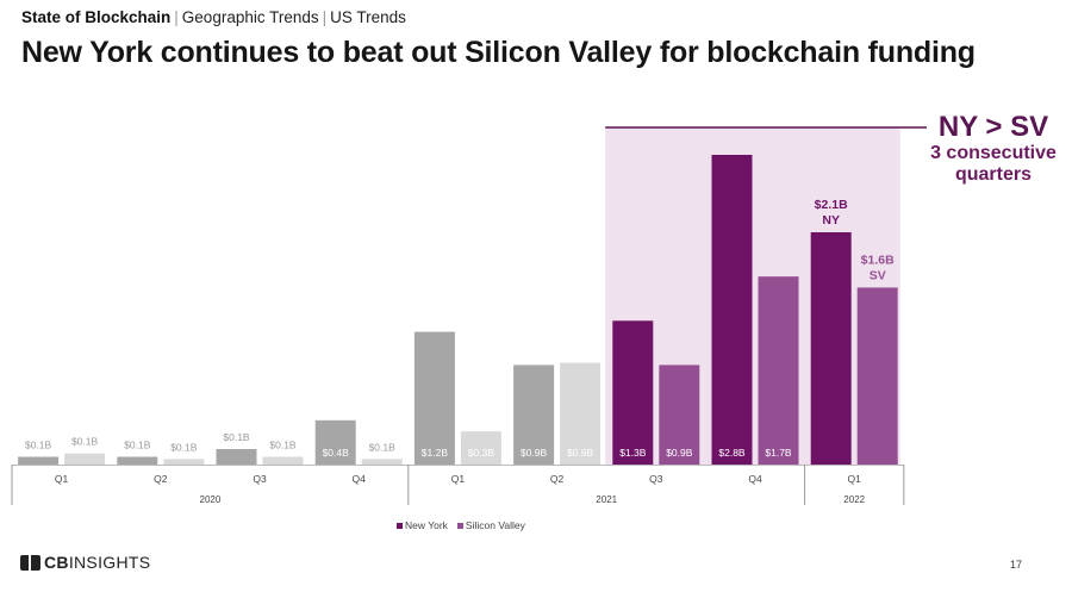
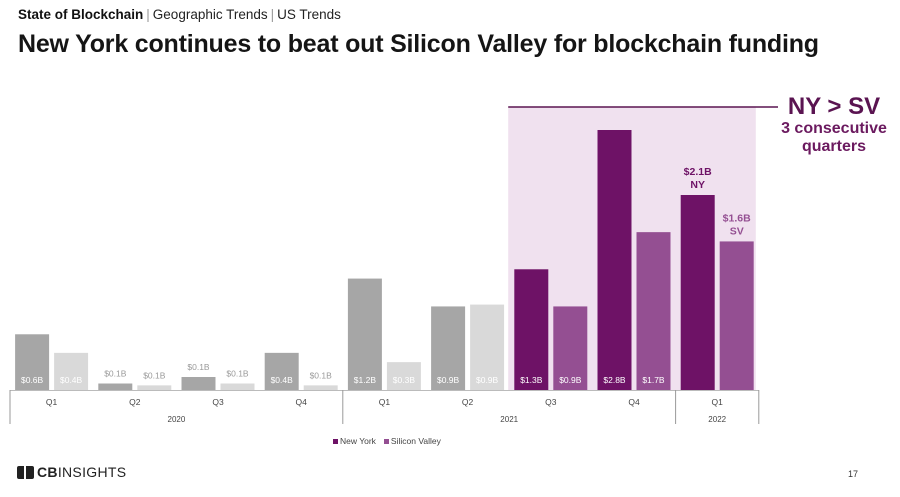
New York/Q1 2020: $0.1B -> $0.6B
Silicon Valley/Q1 2020: $0.1B -> $0.4B
